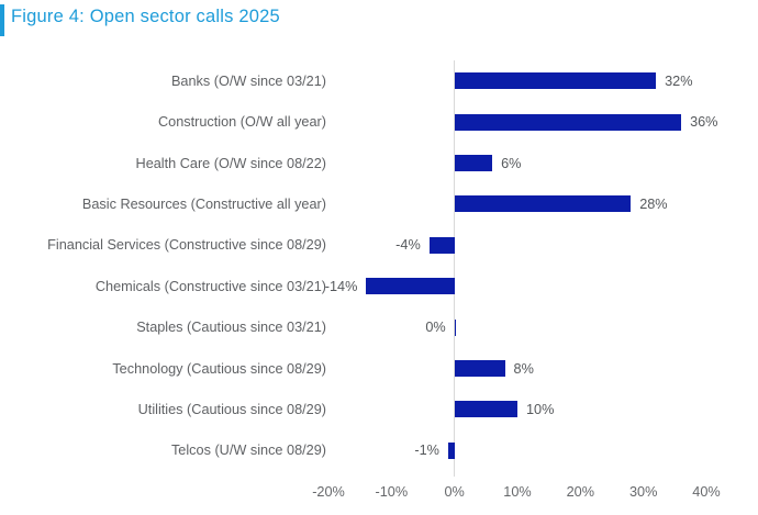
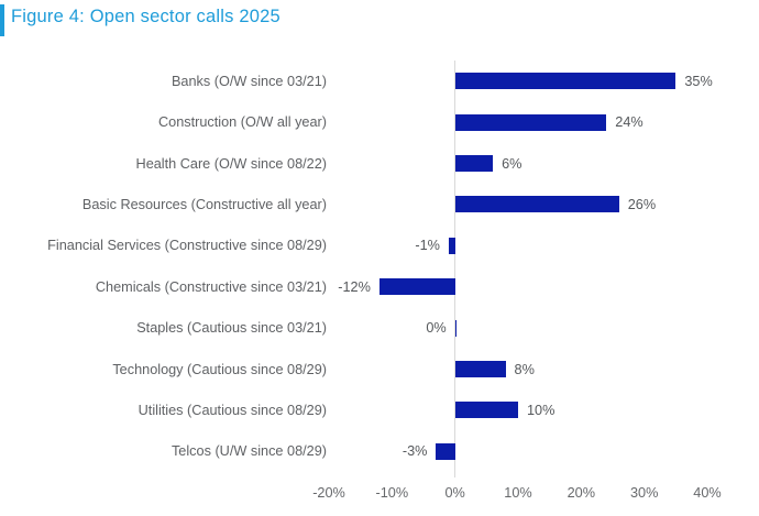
Banks (O/W since 03/21): 32% -> 35%
Construction (O/W all year): 36% -> 24%
Basic Resources (Constructive all year): 28% -> 26%
Financial Services (Constructive since 08/29): -4% -> -1%
Chemicals (Constructive since 03/21): -14% -> -12%
Telcos (U/W since 08/29): -1% -> -3%
